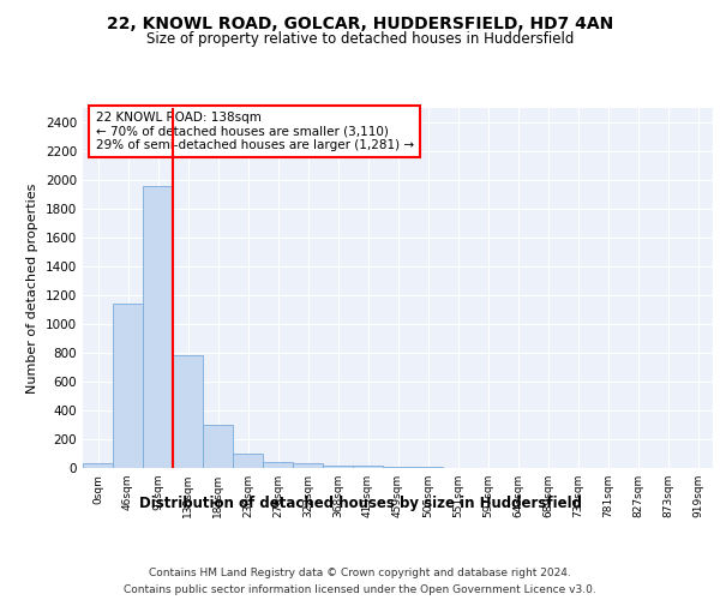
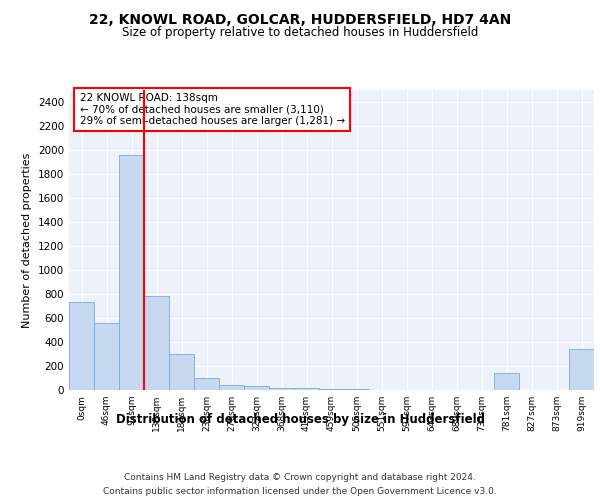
0sqm: 30 -> 730
46sqm: 1140 -> 560
781sqm: 0 -> 140
919sqm: 0 -> 340
